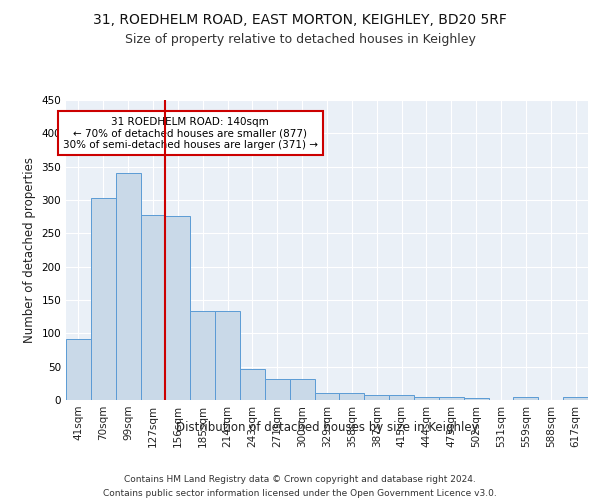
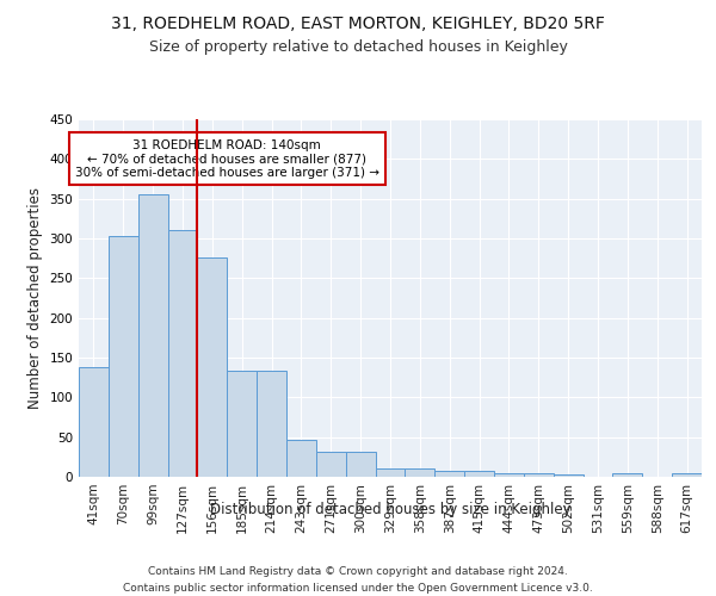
41sqm: 92 -> 138
99sqm: 340 -> 356
127sqm: 277 -> 310
